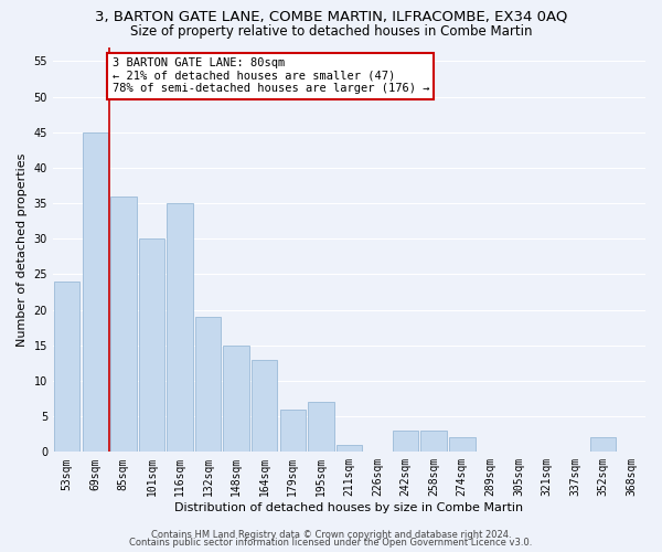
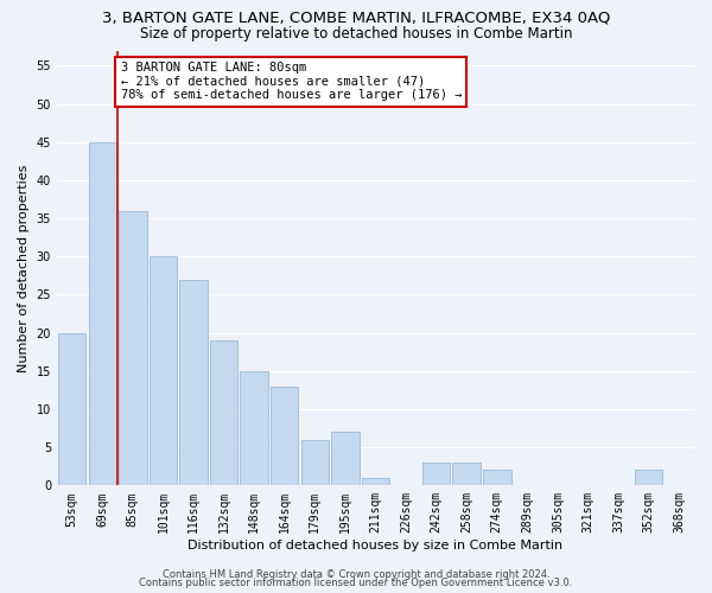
53sqm: 24 -> 20
116sqm: 35 -> 27
